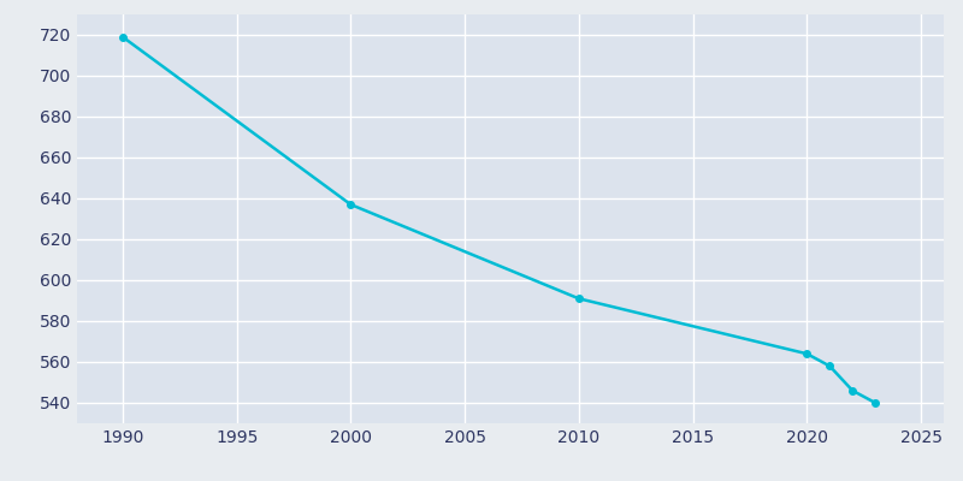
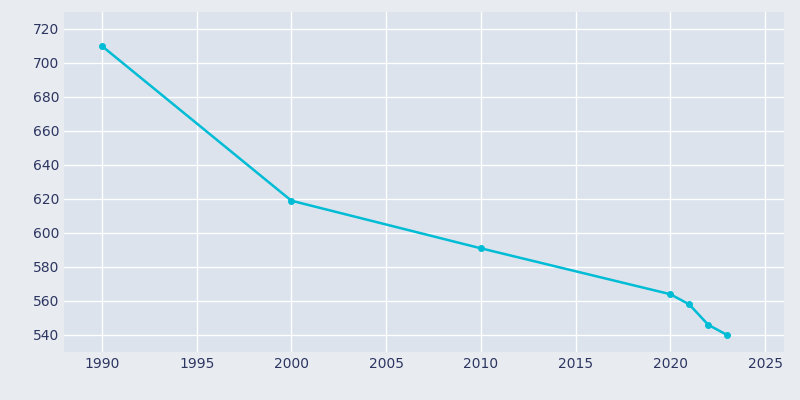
1990: 719 -> 710
2000: 637 -> 619
